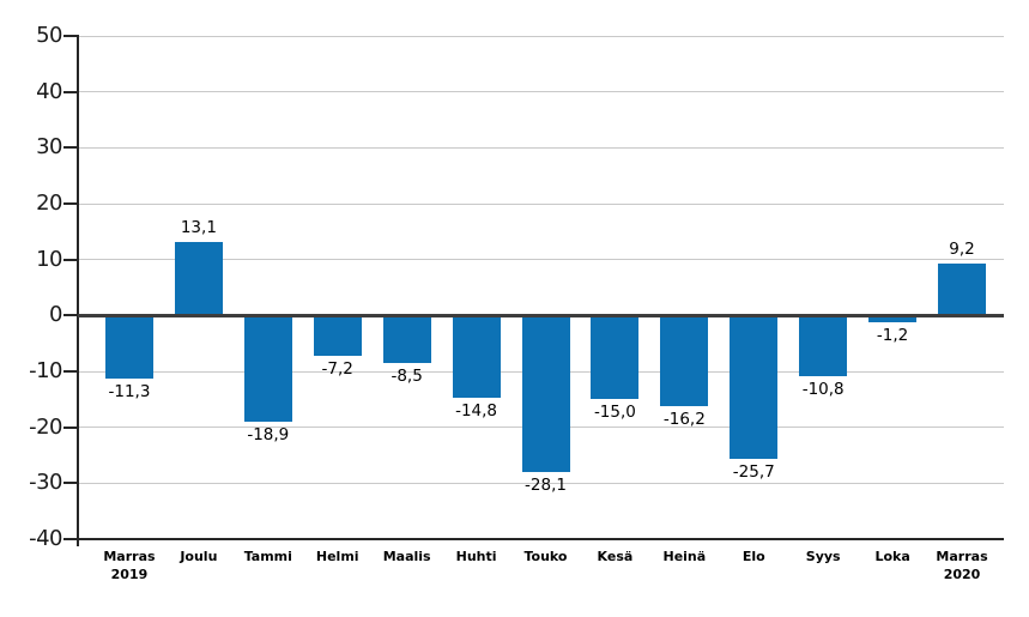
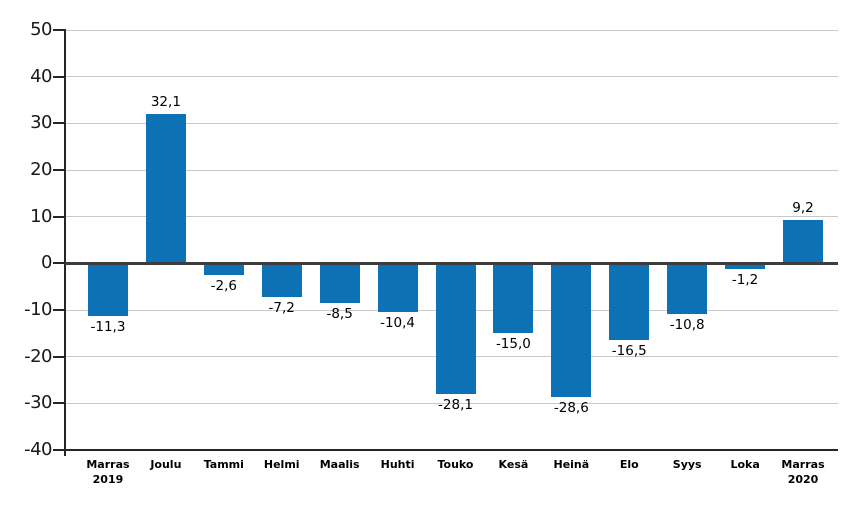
Joulu: 13,1 -> 32,1
Tammi: -18,9 -> -2,6
Huhti: -14,8 -> -10,4
Heinä: -16,2 -> -28,6
Elo: -25,7 -> -16,5
